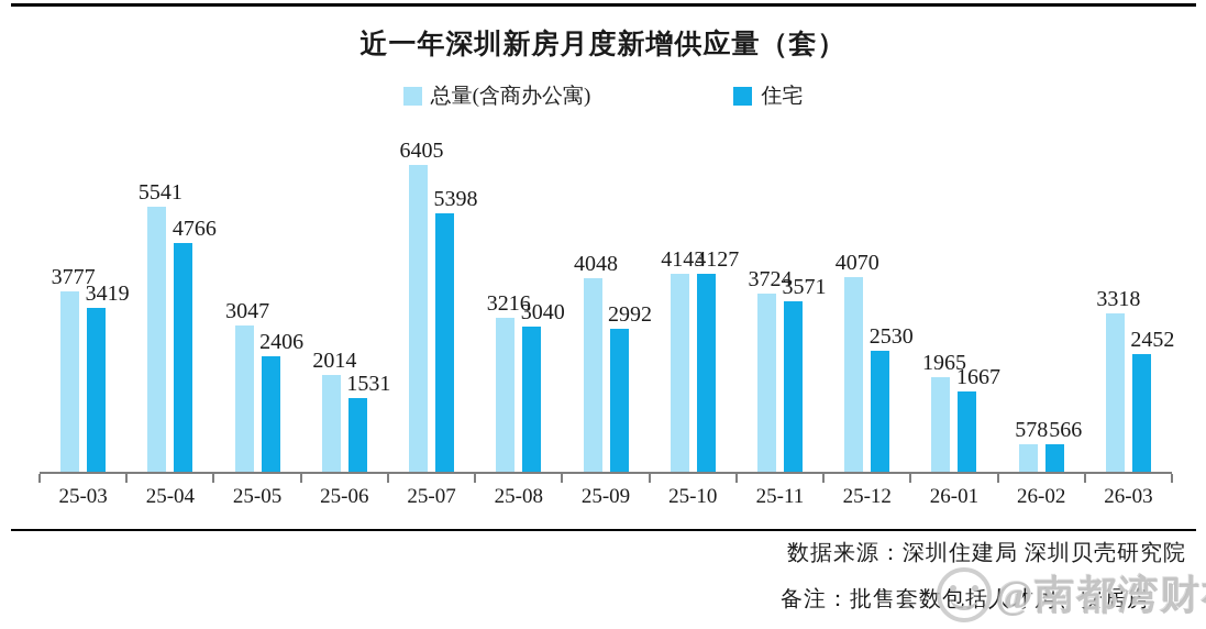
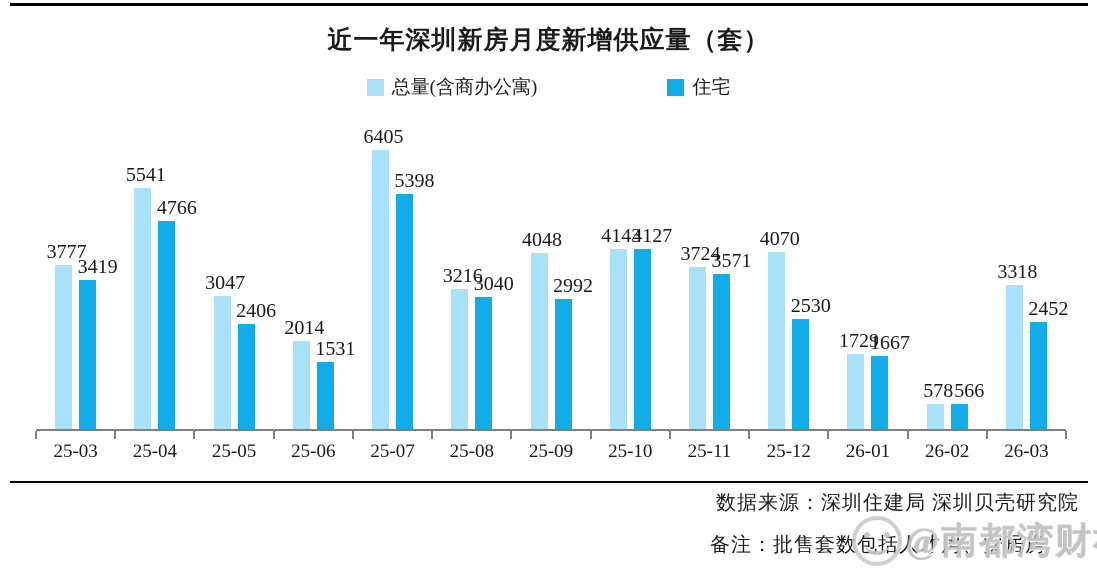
总量(含商办公寓)/26-01: 1965 -> 1729
